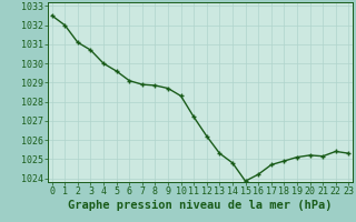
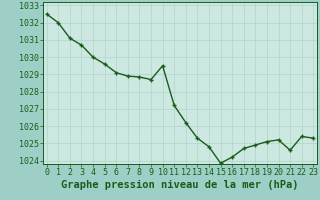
10: 1028.3 -> 1029.5
21: 1025.2 -> 1024.6
